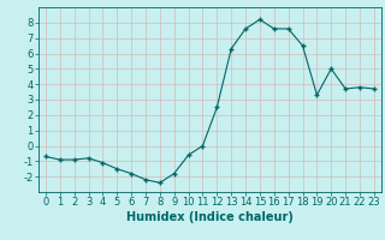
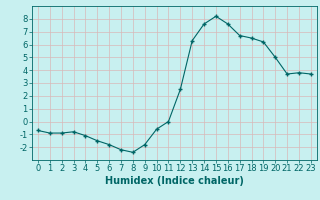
17: 7.6 -> 6.7
19: 3.3 -> 6.2
